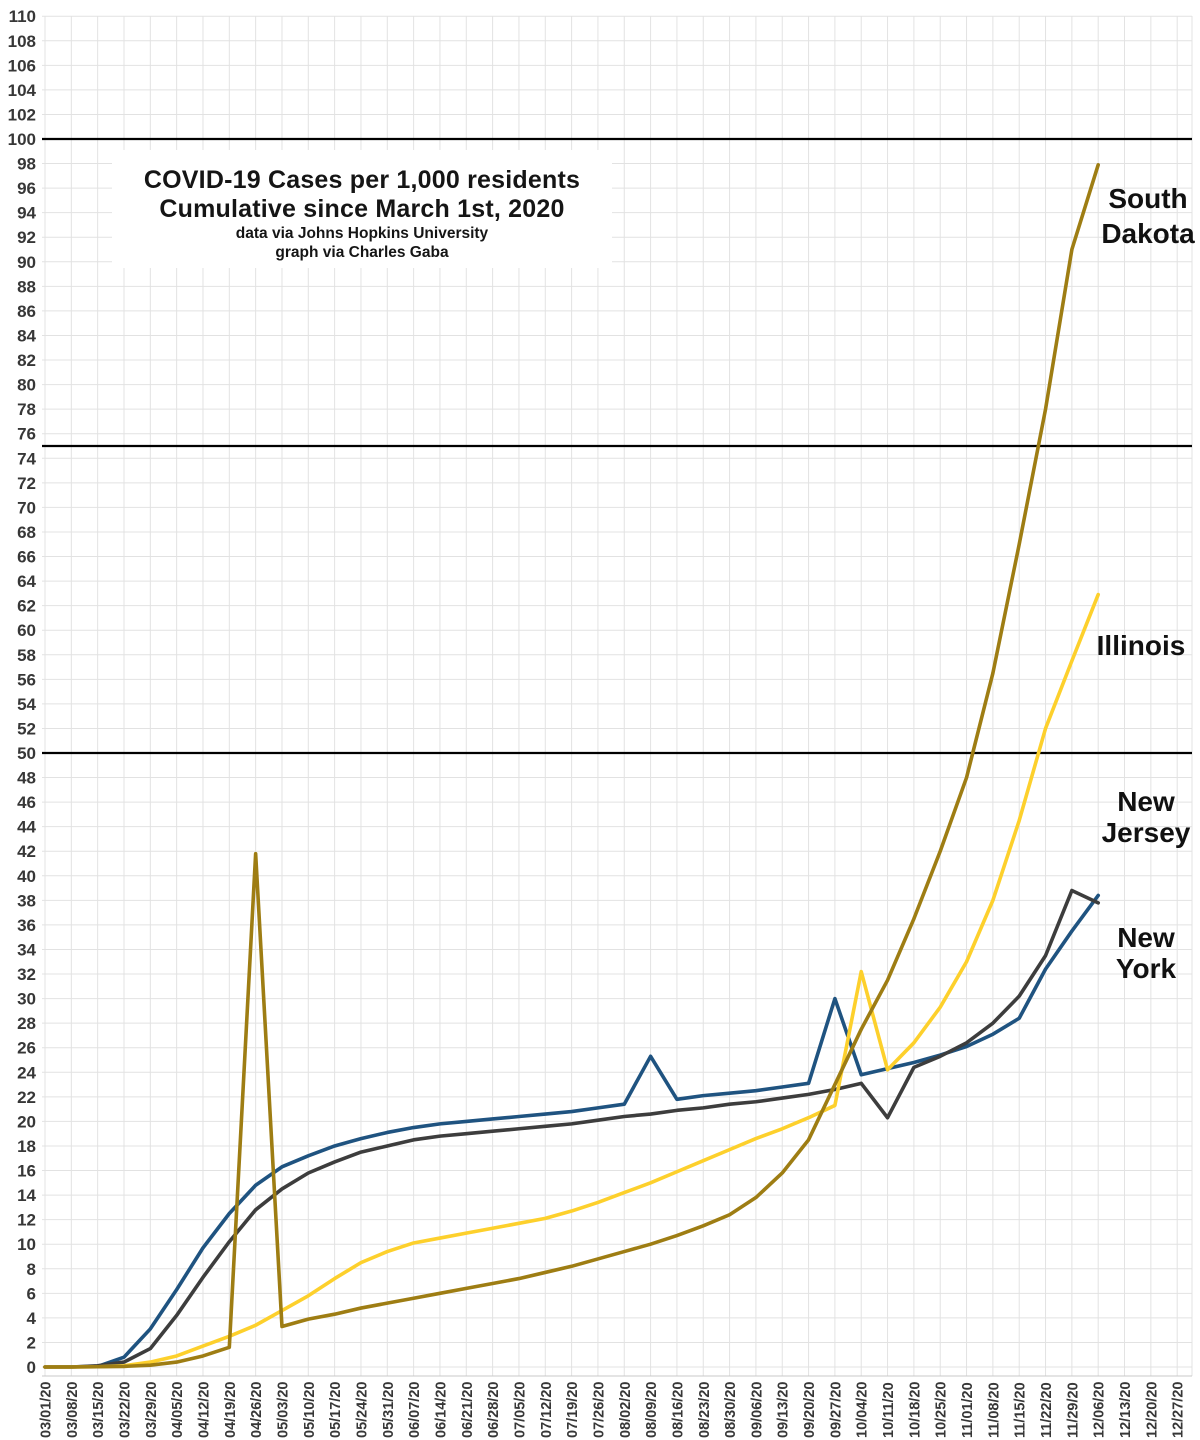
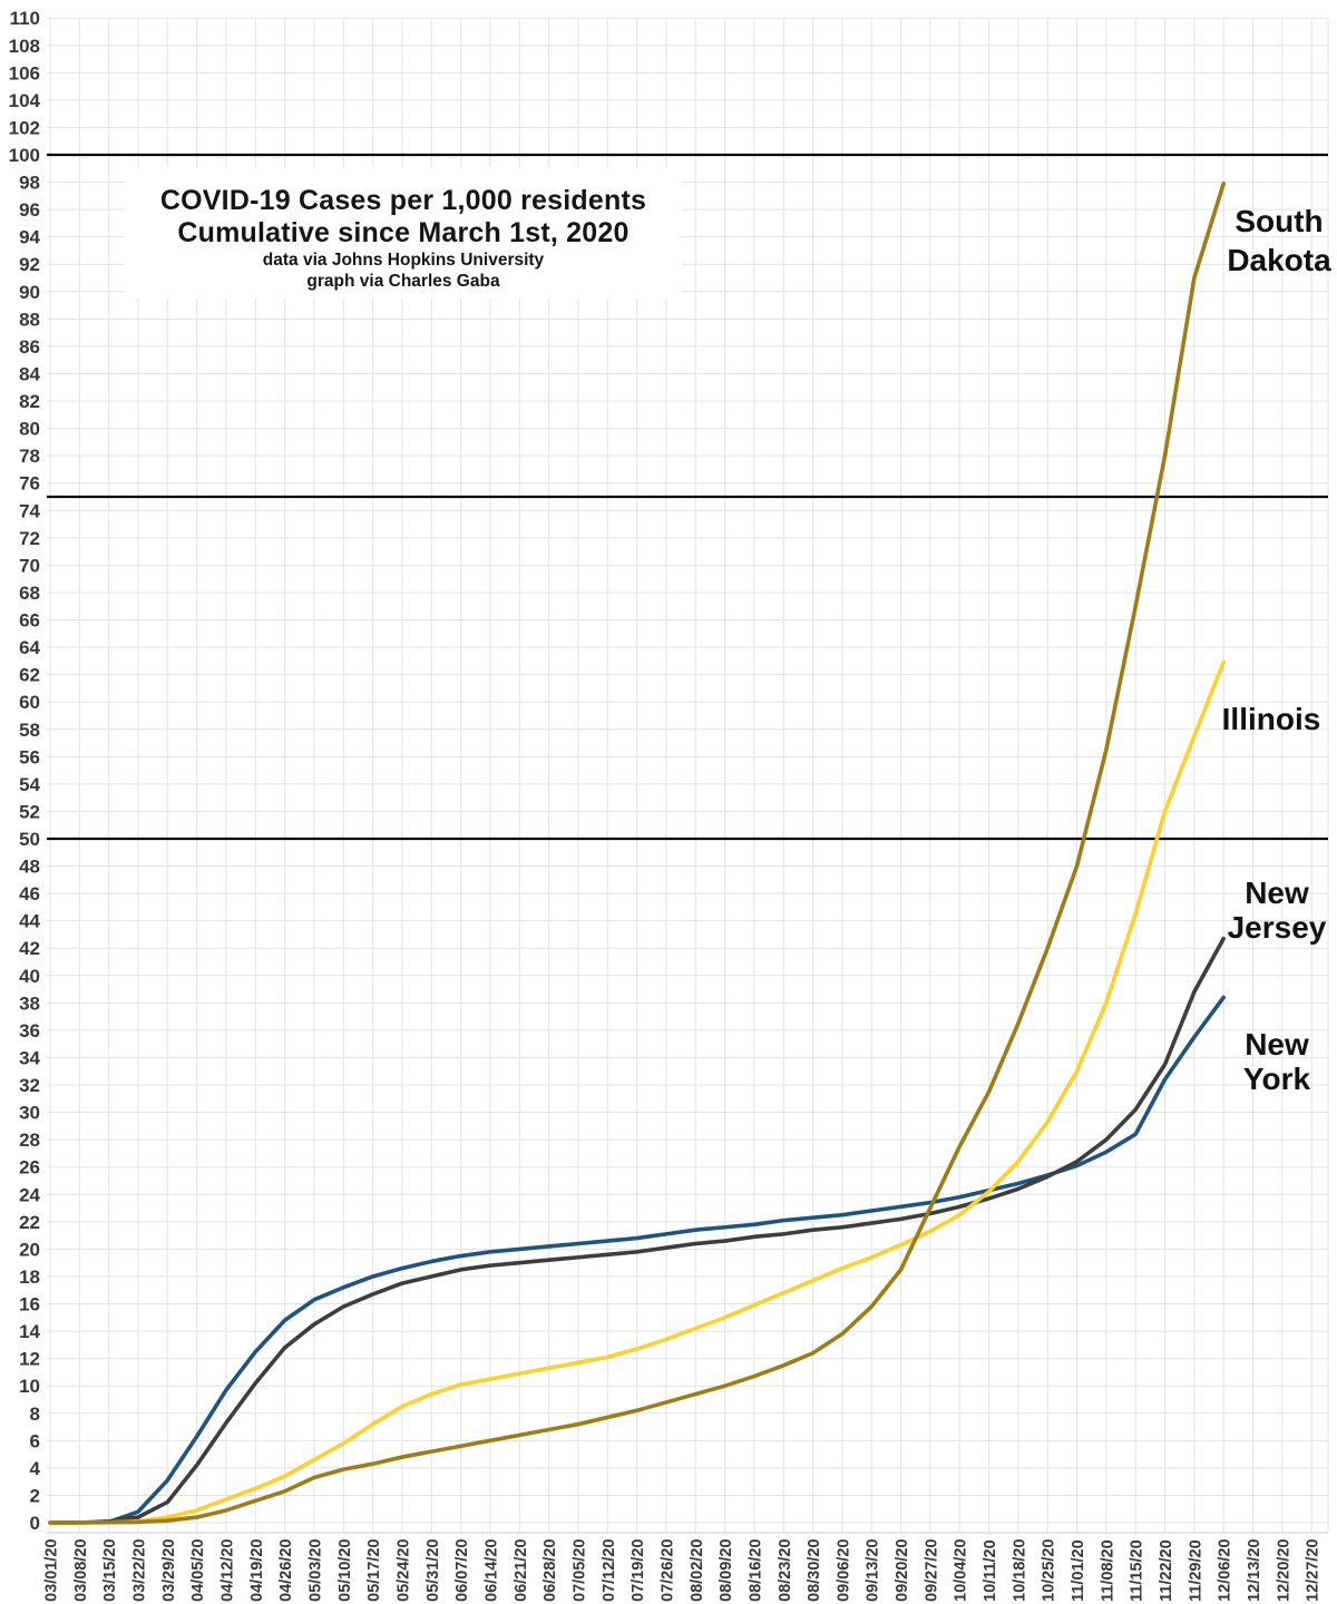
South Dakota/04/26/20: 41.8 -> 2.3
New York/08/09/20: 25.3 -> 21.6
New York/09/27/20: 30.0 -> 23.4
Illinois/10/04/20: 32.2 -> 22.5
New Jersey/10/11/20: 20.3 -> 23.7
New Jersey/12/06/20: 37.8 -> 42.7
